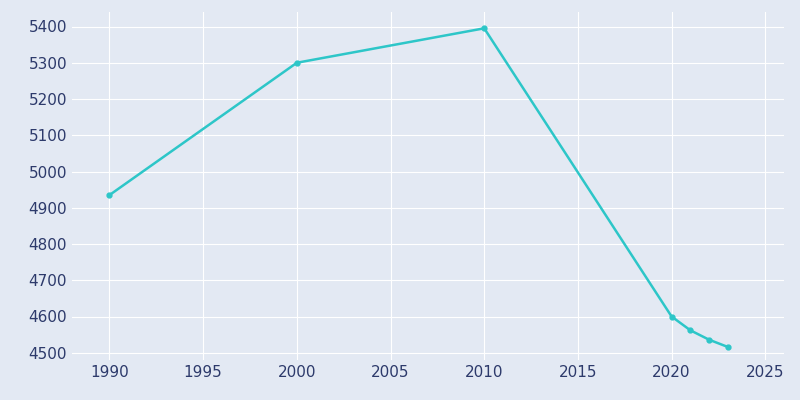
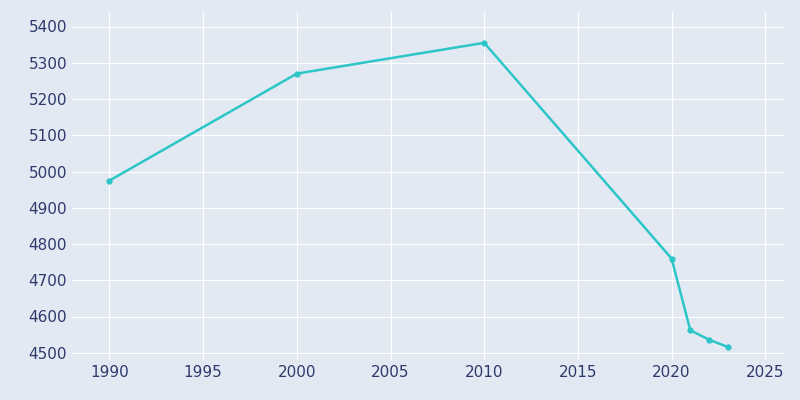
1990: 4935 -> 4975
2000: 5300 -> 5270
2010: 5395 -> 5355
2020: 4600 -> 4760
